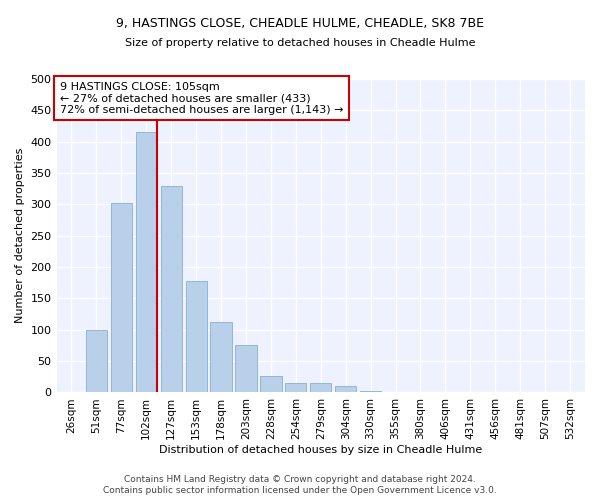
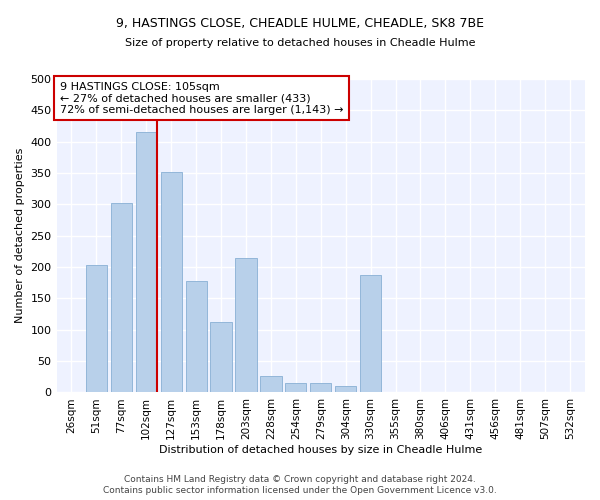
51sqm: 99 -> 204
127sqm: 330 -> 352
203sqm: 76 -> 214
330sqm: 3 -> 188
